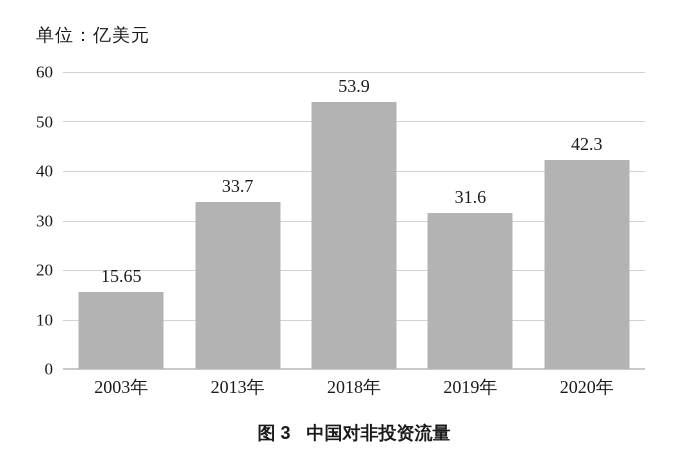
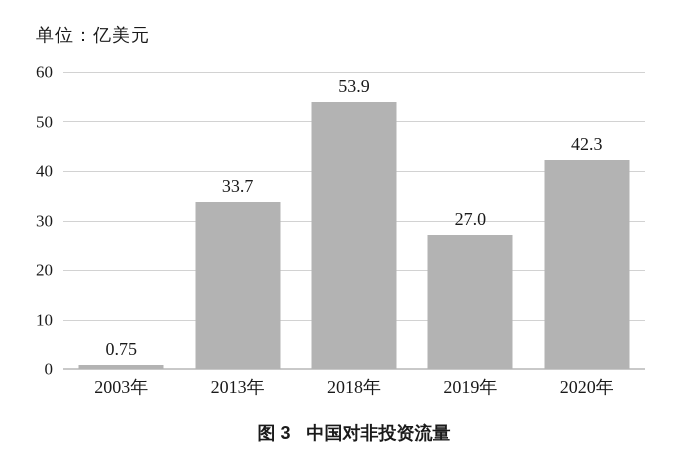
2003年: 15.65 -> 0.75
2019年: 31.6 -> 27.0
